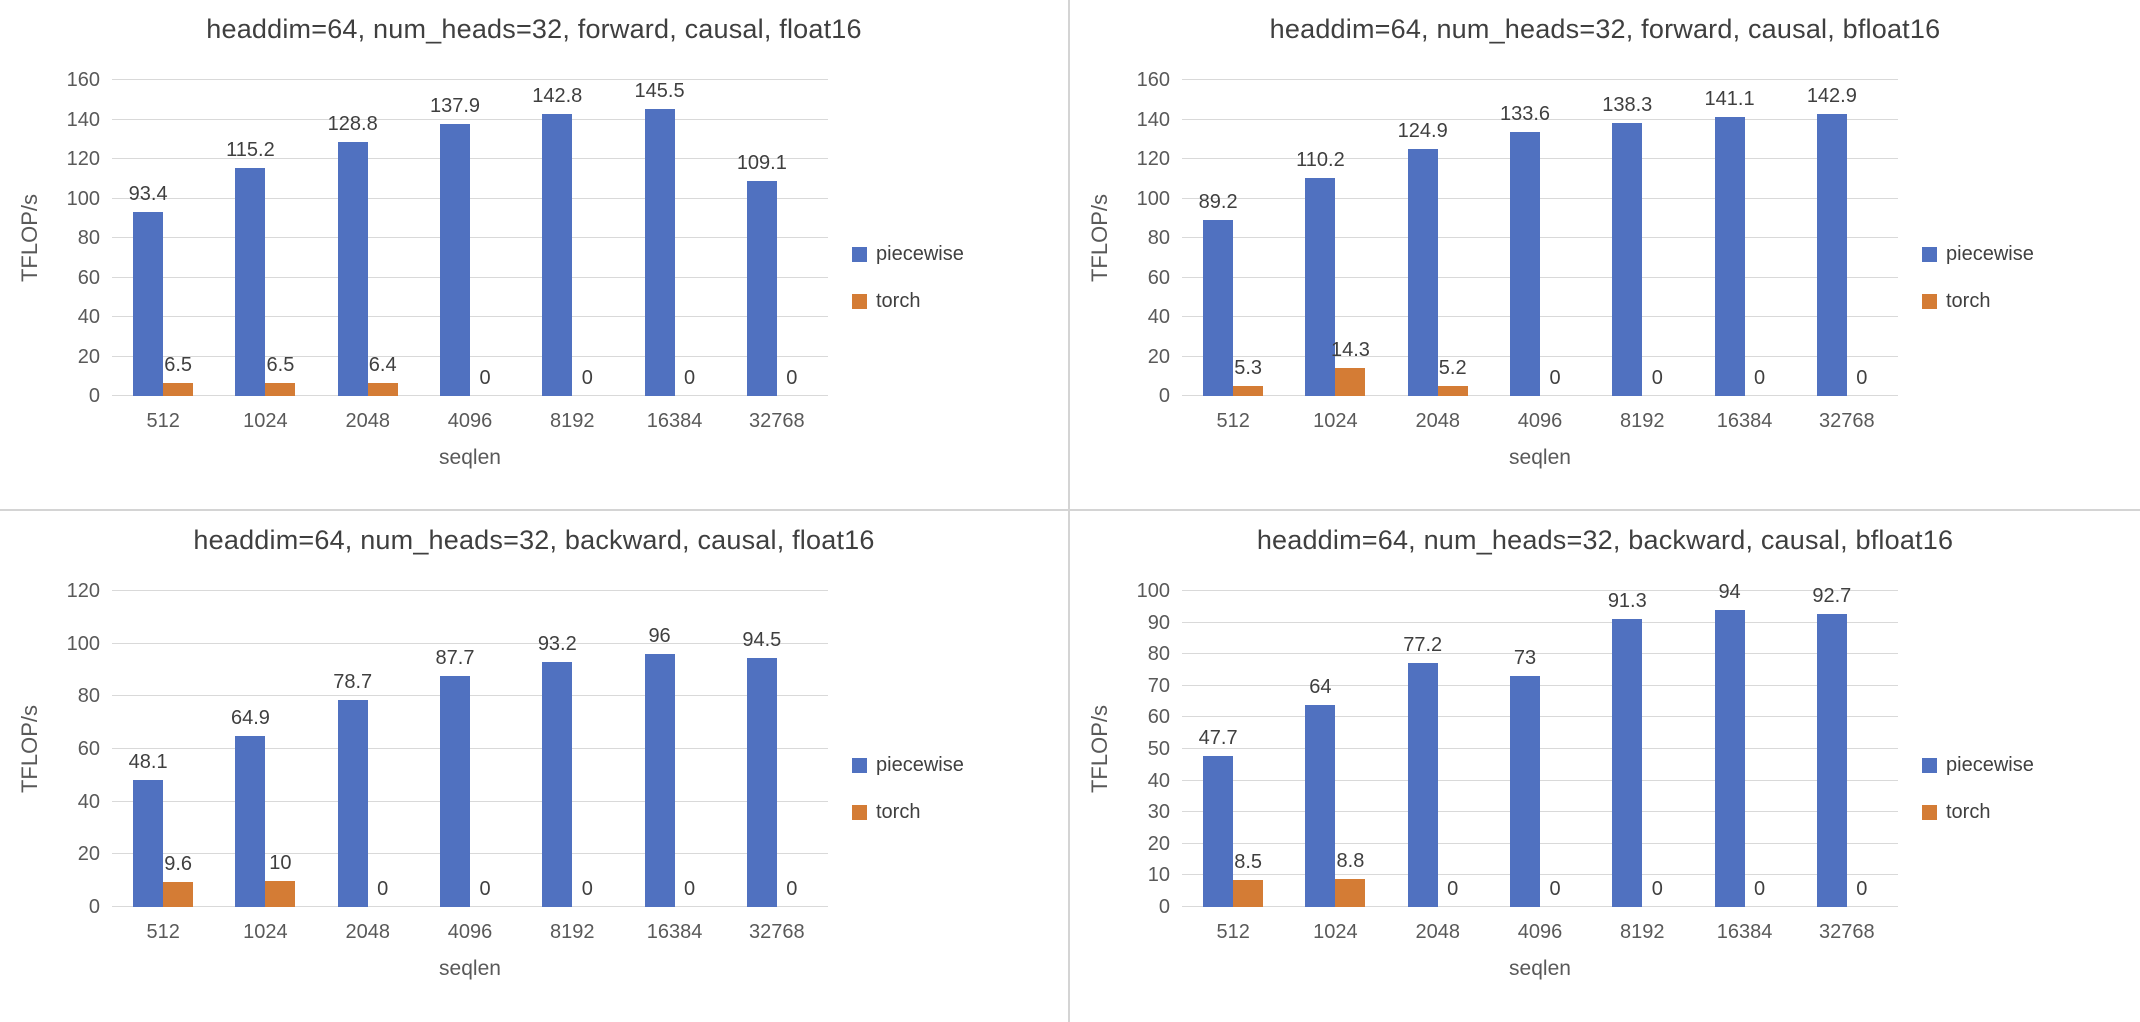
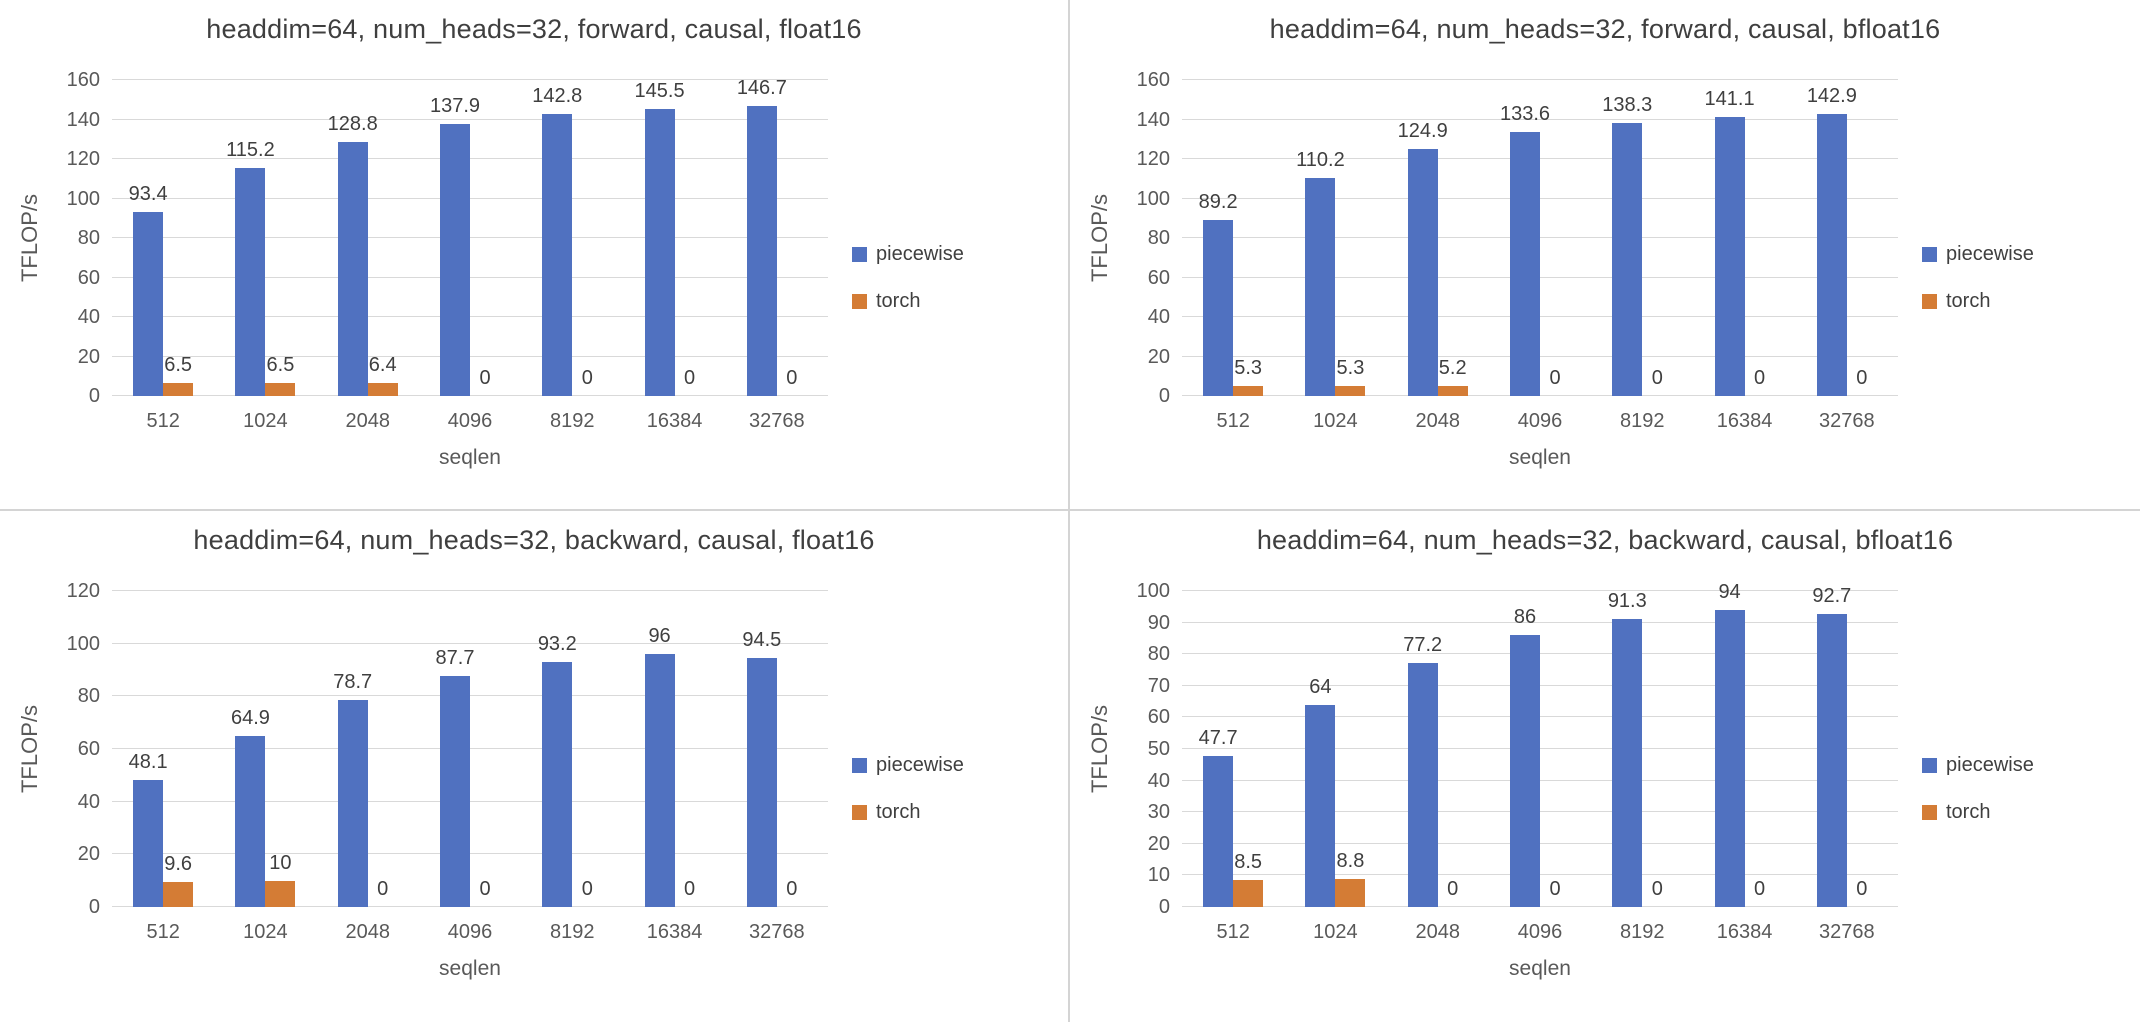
headdim=64, num_heads=32, forward, causal, float16/piecewise/32768: 109.1 -> 146.7
headdim=64, num_heads=32, forward, causal, bfloat16/torch/1024: 14.3 -> 5.3
headdim=64, num_heads=32, backward, causal, bfloat16/piecewise/4096: 73 -> 86
